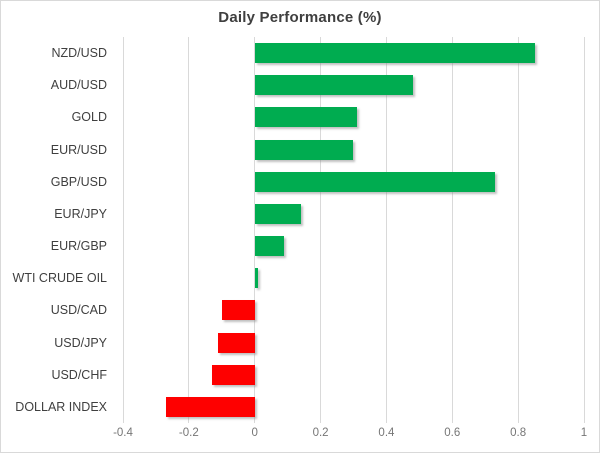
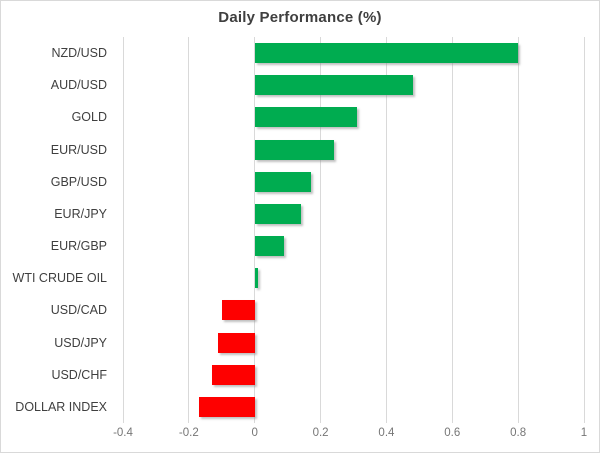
NZD/USD: 0.85 -> 0.80
EUR/USD: 0.30 -> 0.24
GBP/USD: 0.73 -> 0.17
DOLLAR INDEX: -0.27 -> -0.17
